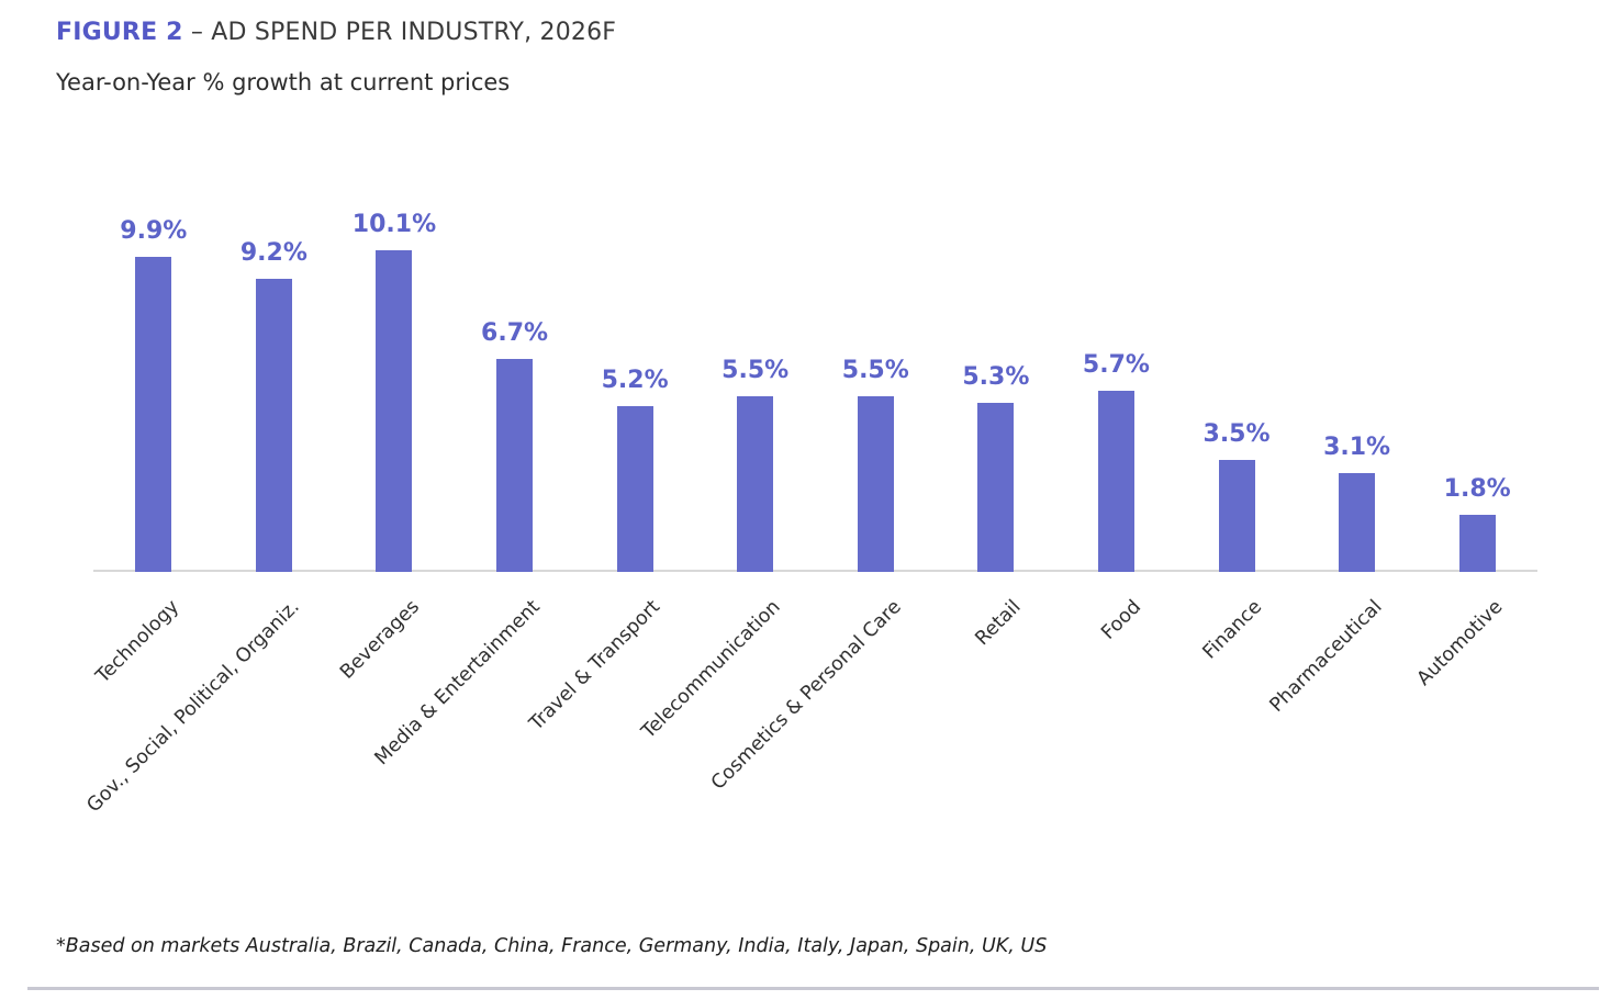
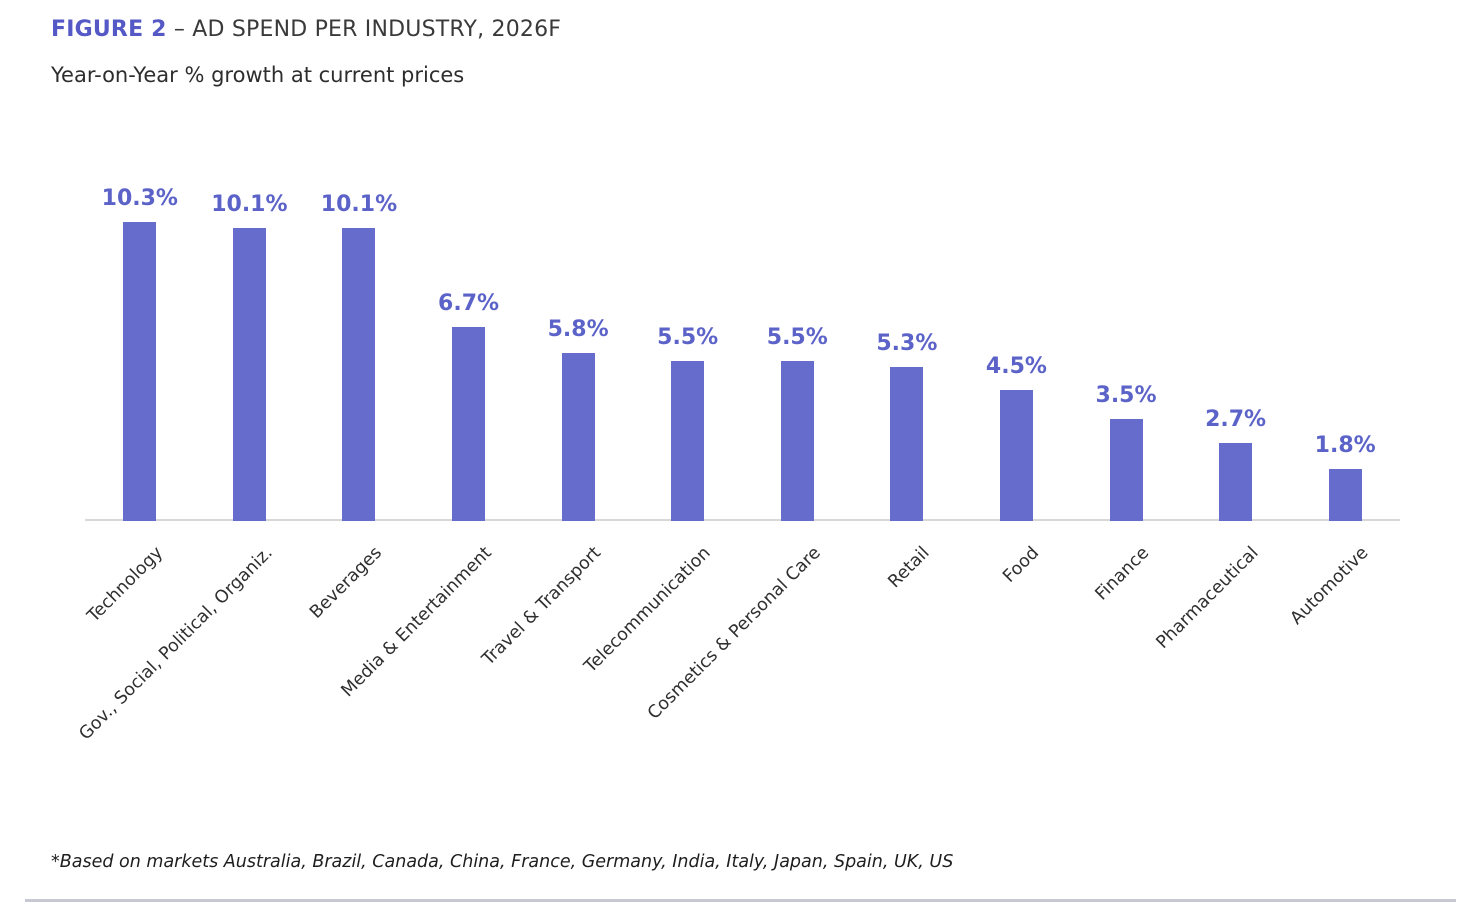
Technology: 9.9% -> 10.3%
Gov., Social, Political, Organiz.: 9.2% -> 10.1%
Travel & Transport: 5.2% -> 5.8%
Food: 5.7% -> 4.5%
Pharmaceutical: 3.1% -> 2.7%
